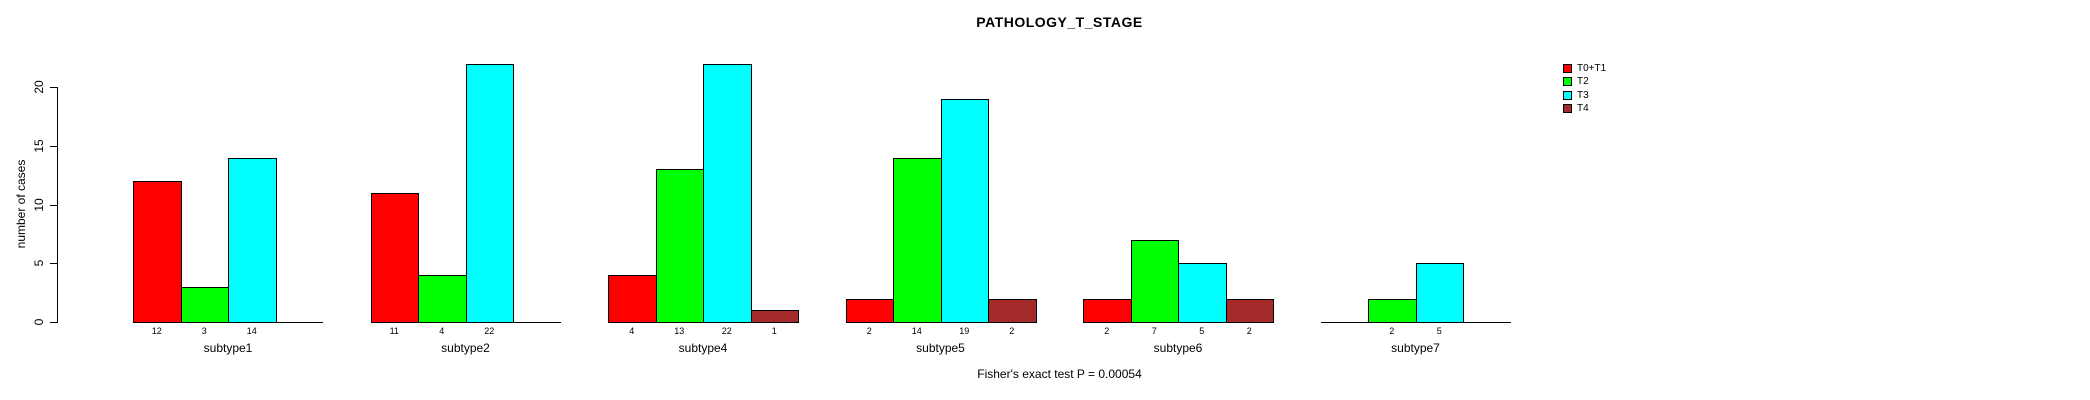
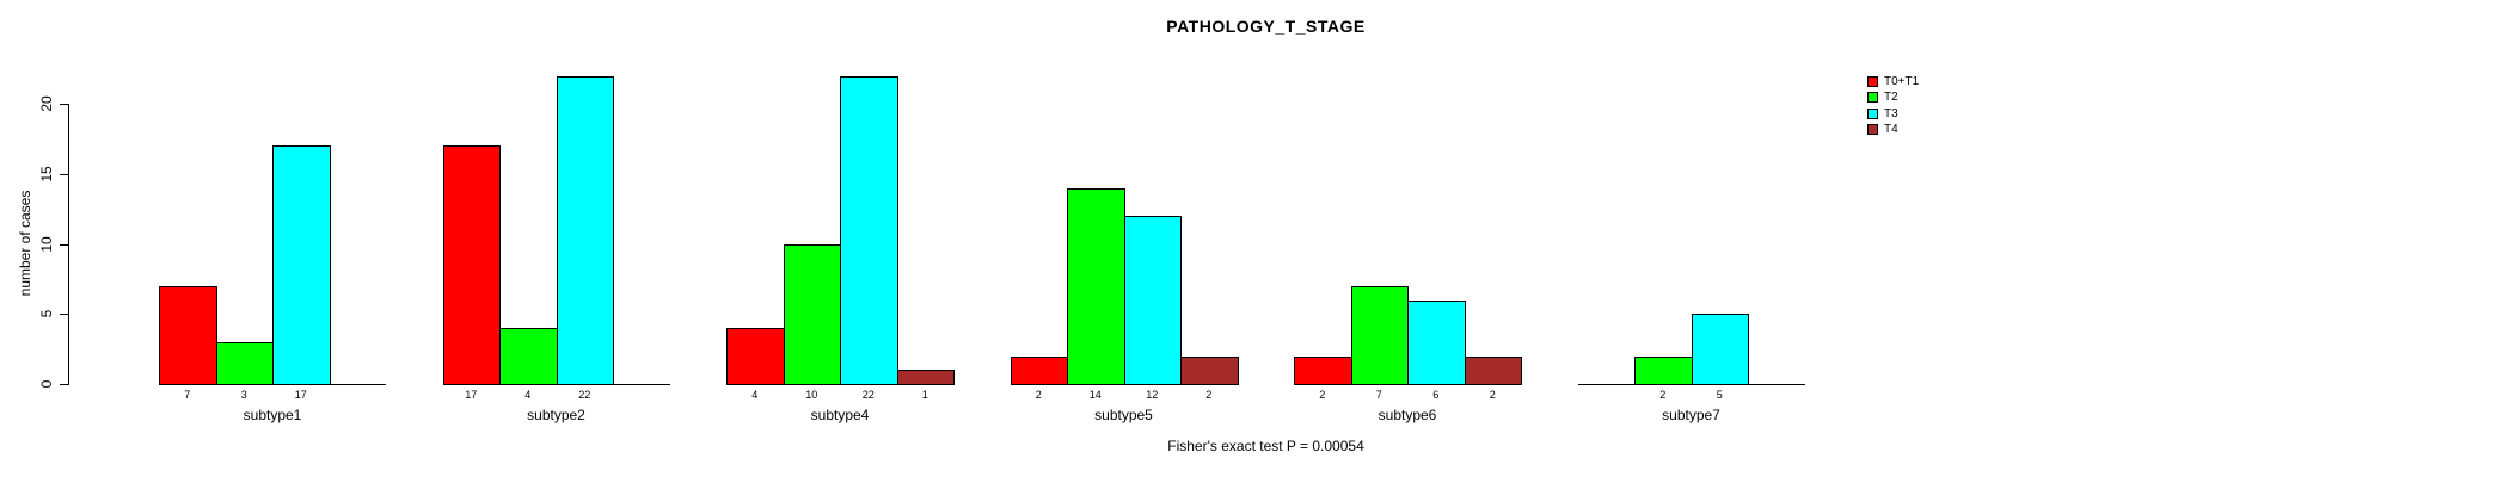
T0+T1/subtype1: 12 -> 7
T3/subtype1: 14 -> 17
T0+T1/subtype2: 11 -> 17
T2/subtype4: 13 -> 10
T3/subtype5: 19 -> 12
T3/subtype6: 5 -> 6
